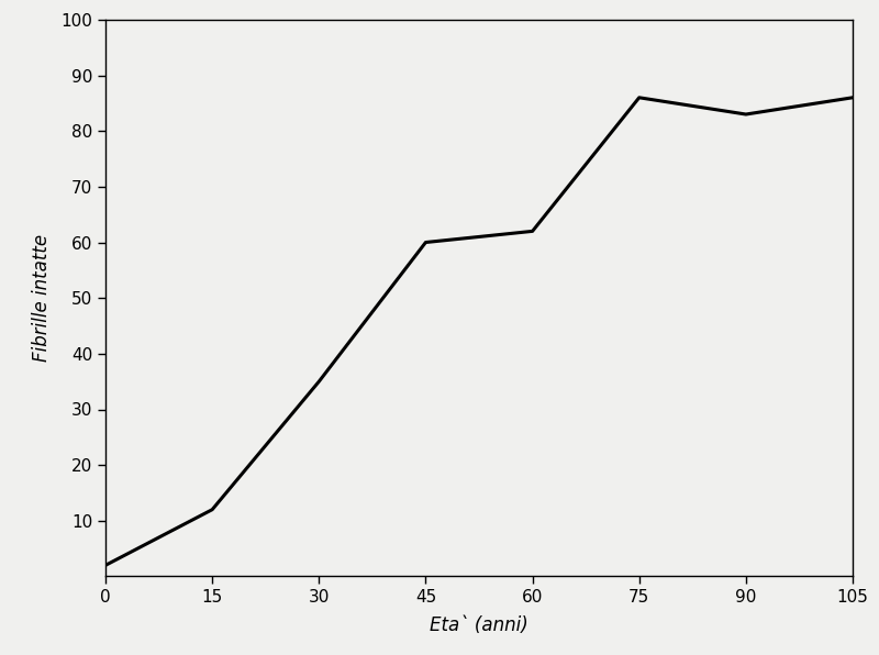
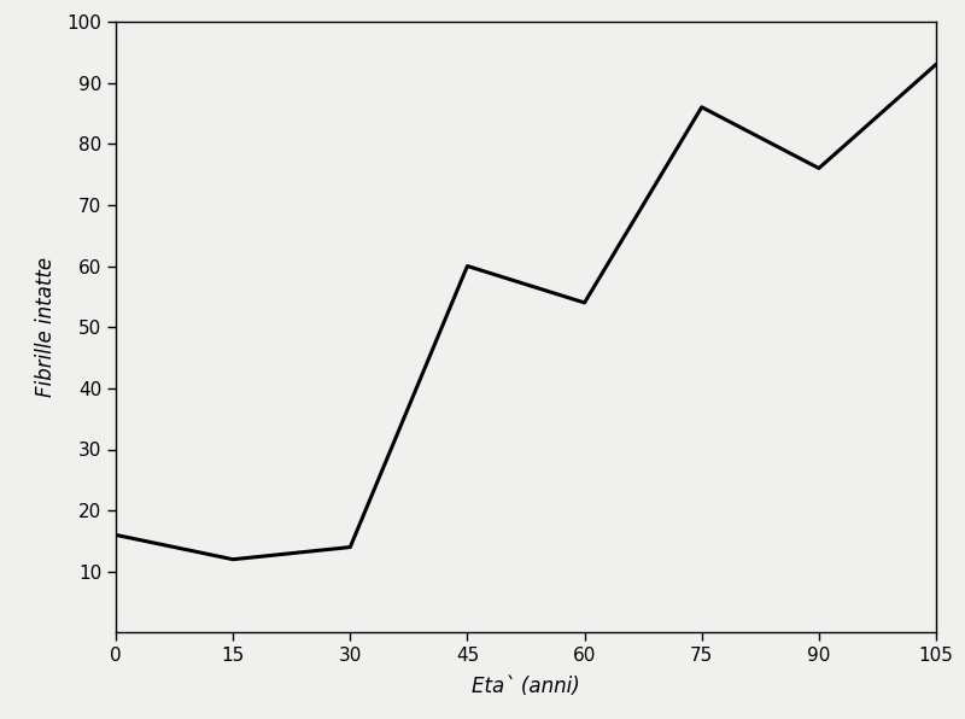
0: 2 -> 16
30: 35 -> 14
60: 62 -> 54
90: 83 -> 76
105: 86 -> 93
